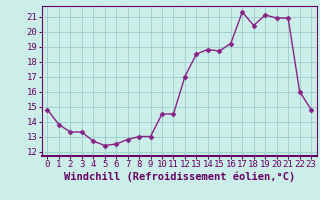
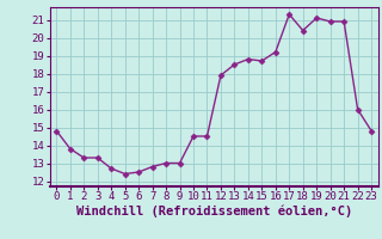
12: 17.0 -> 17.9
